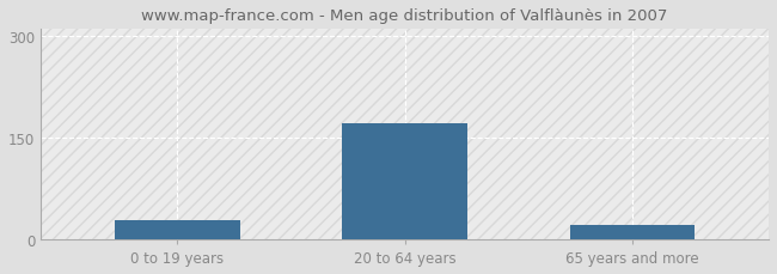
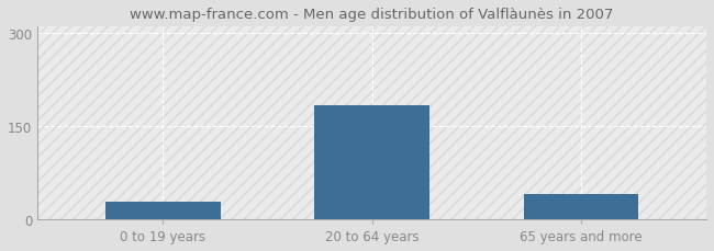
20 to 64 years: 172 -> 184
65 years and more: 22 -> 40
